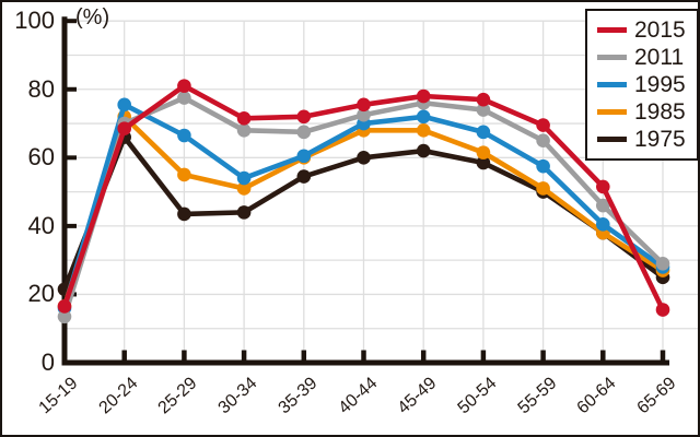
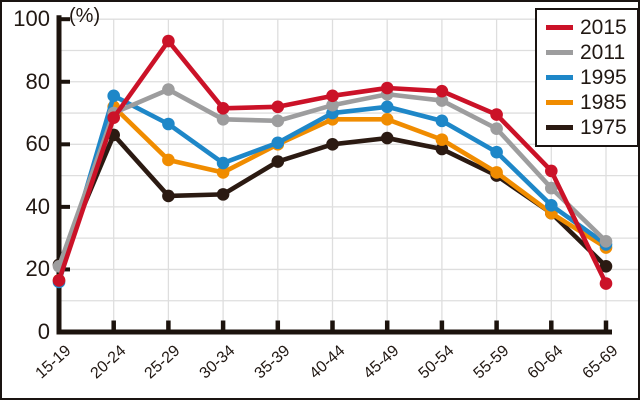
2011/15-19: 14 -> 21
1975/20-24: 66 -> 63
2015/25-29: 81 -> 93
1975/65-69: 25 -> 21
